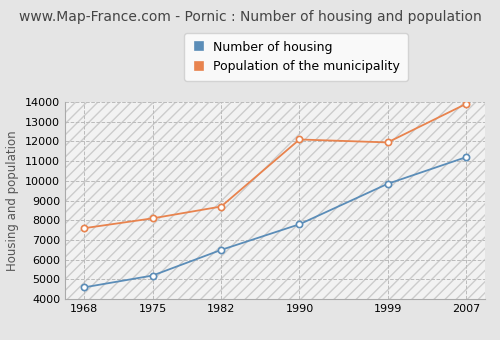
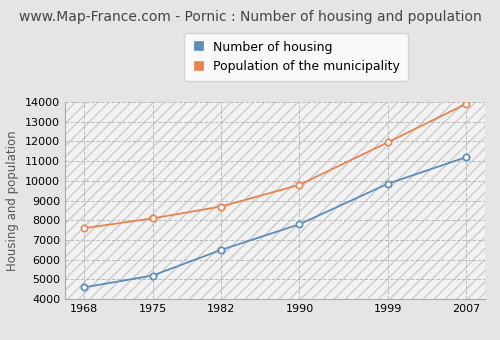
Population of the municipality/1990: 12100 -> 9800
